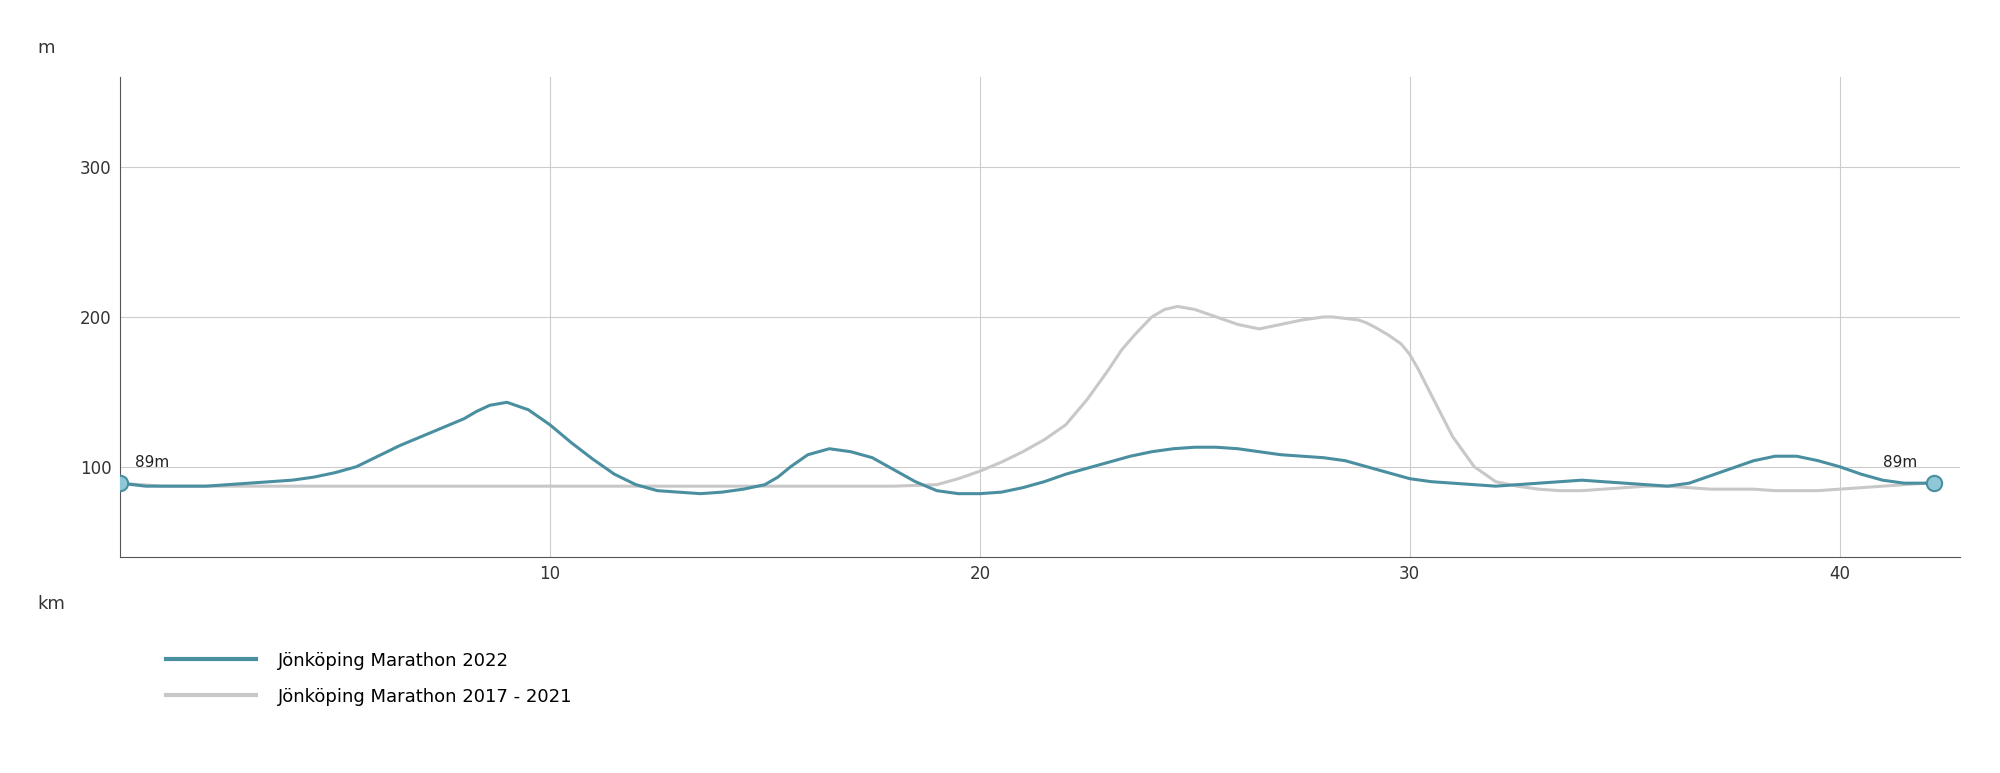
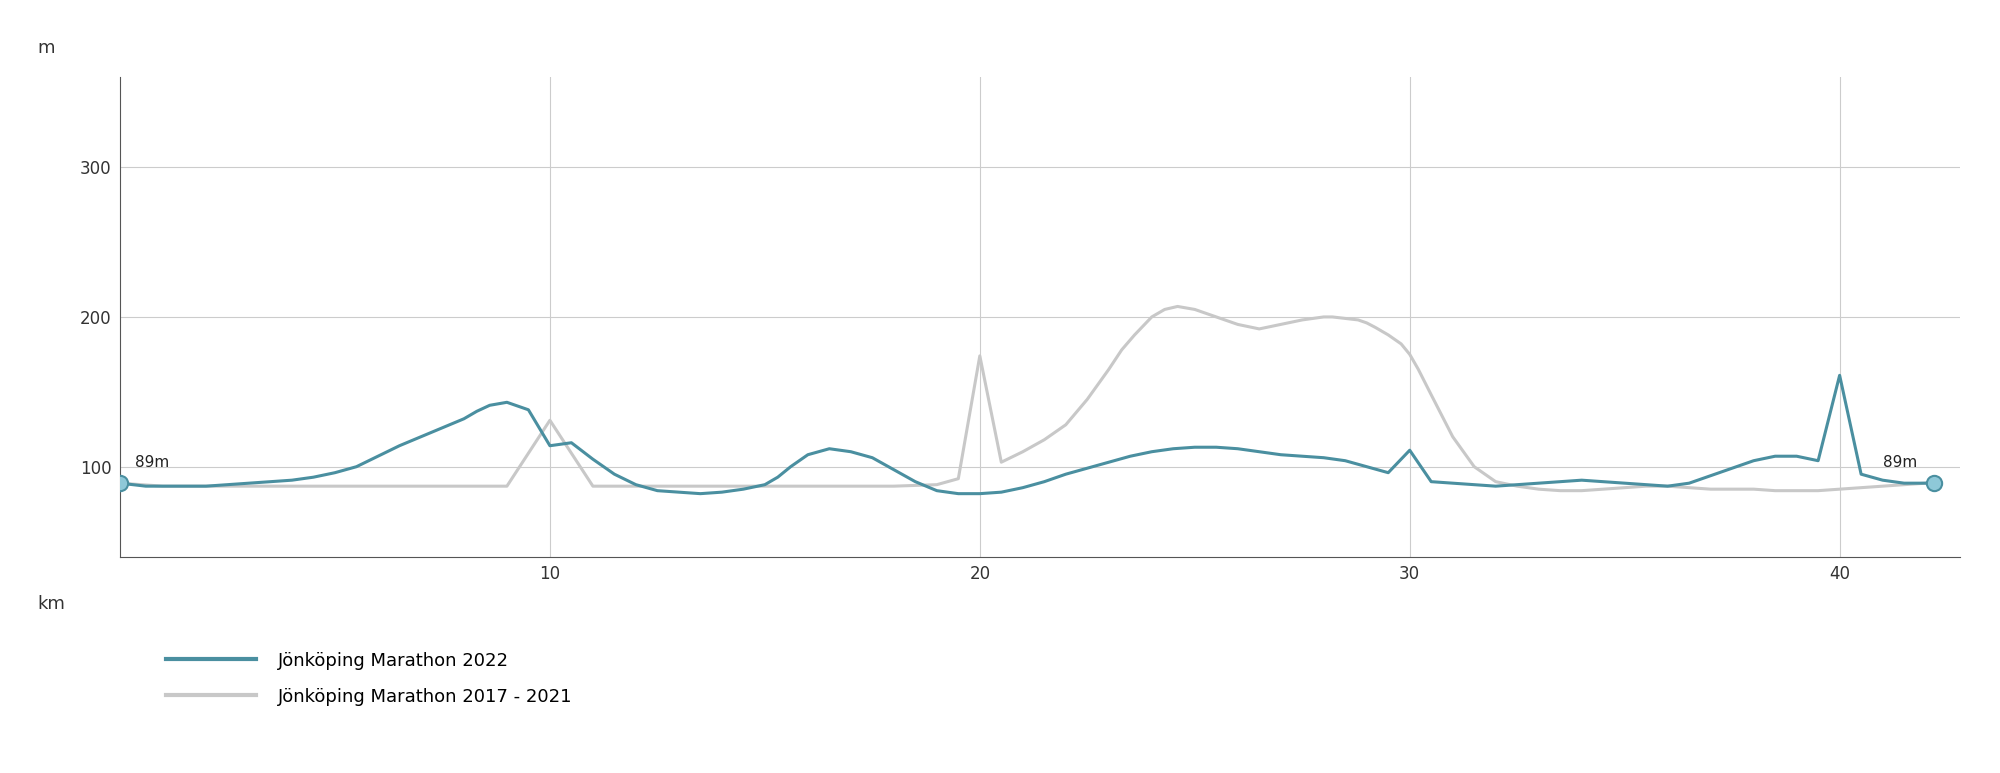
Jönköping Marathon 2022/10: 128 -> 114
Jönköping Marathon 2017 - 2021/10: 87 -> 131
Jönköping Marathon 2017 - 2021/20: 97 -> 174
Jönköping Marathon 2022/30: 92 -> 111
Jönköping Marathon 2022/40: 100 -> 161
